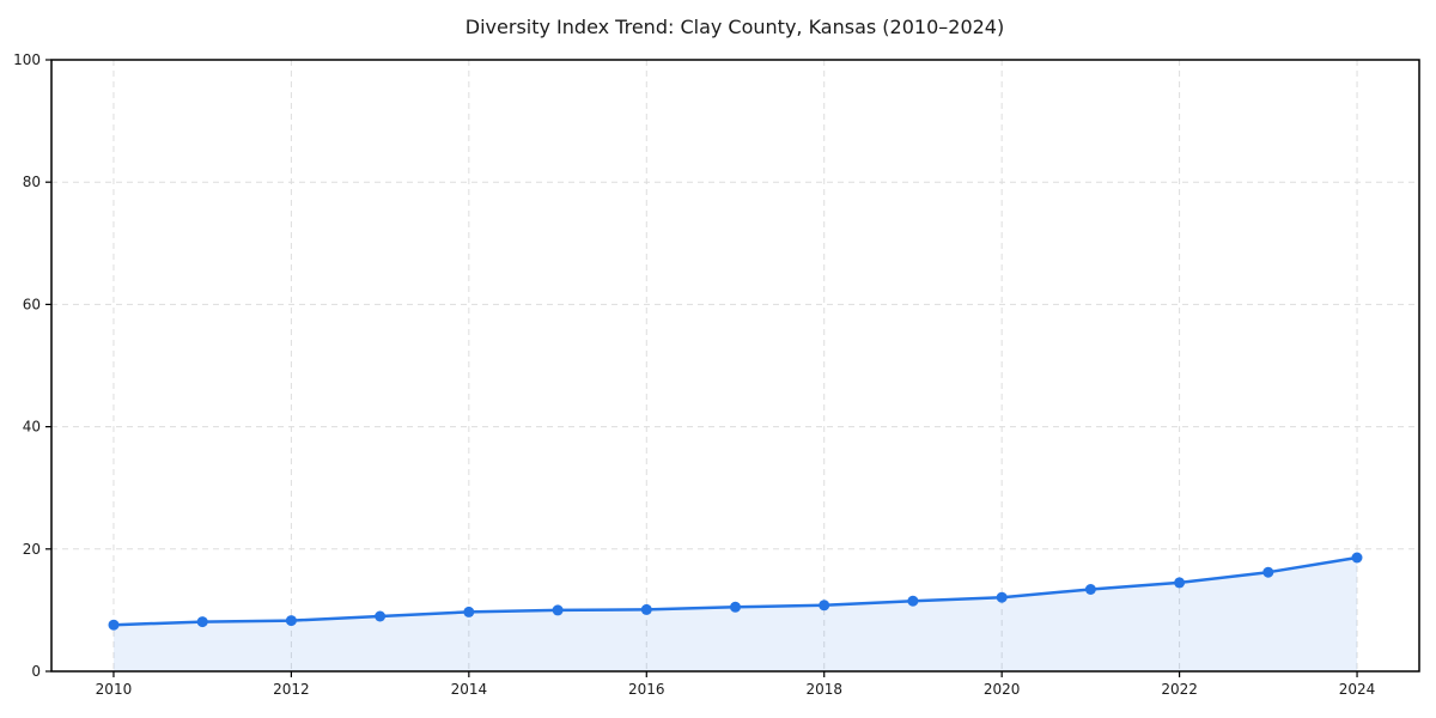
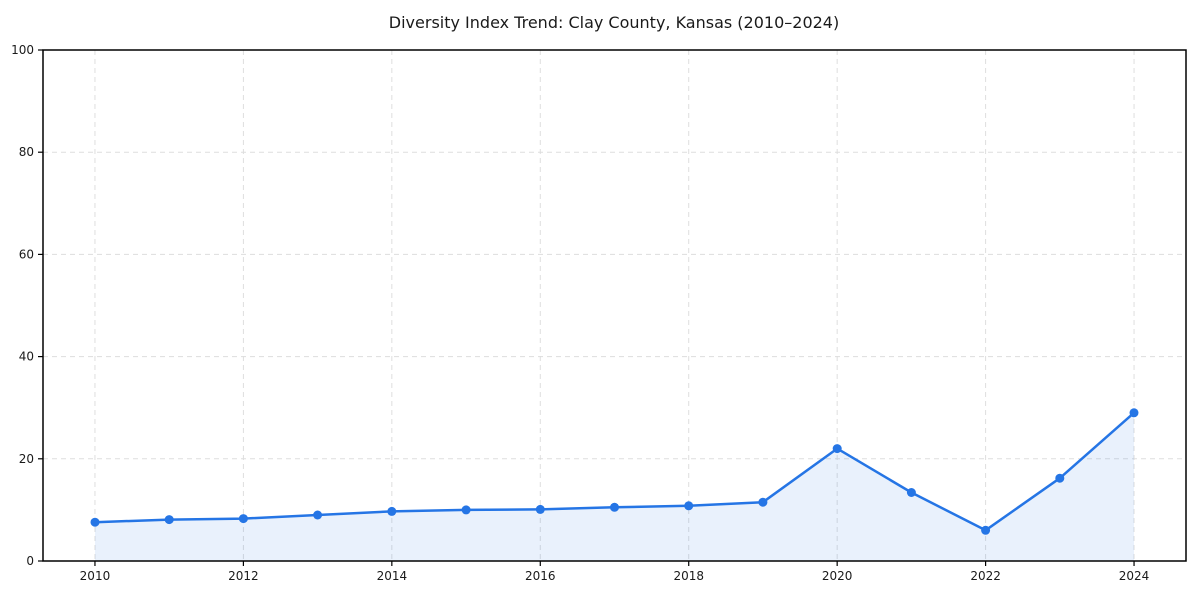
2020: 12 -> 22
2022: 14 -> 6
2024: 19 -> 29
